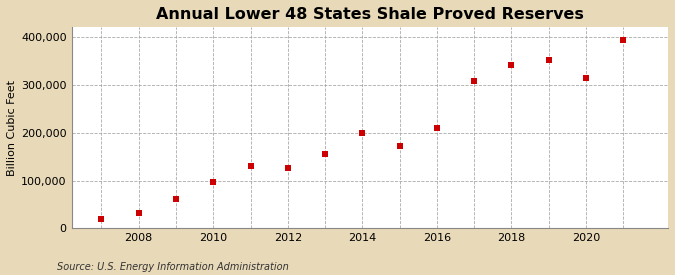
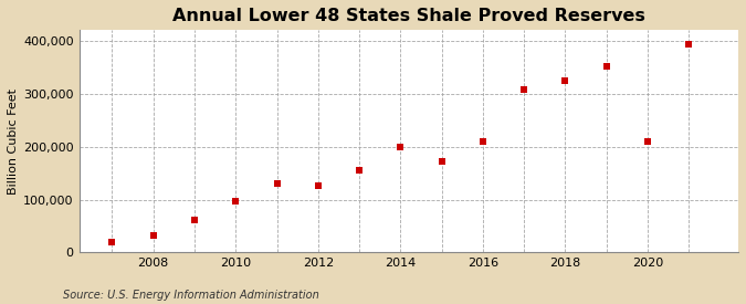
2018: 342,000 -> 325,000
2020: 315,000 -> 210,000
